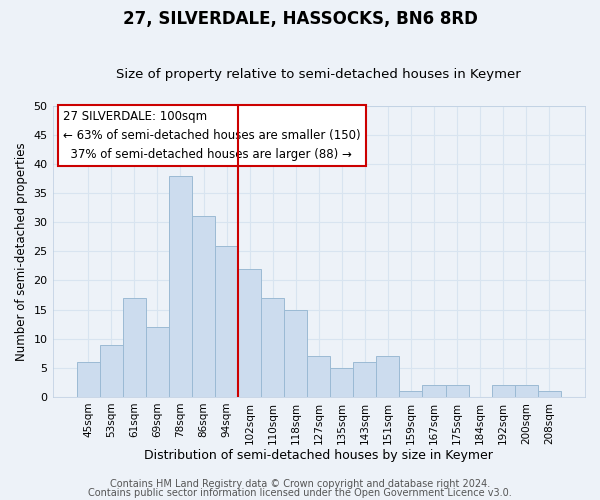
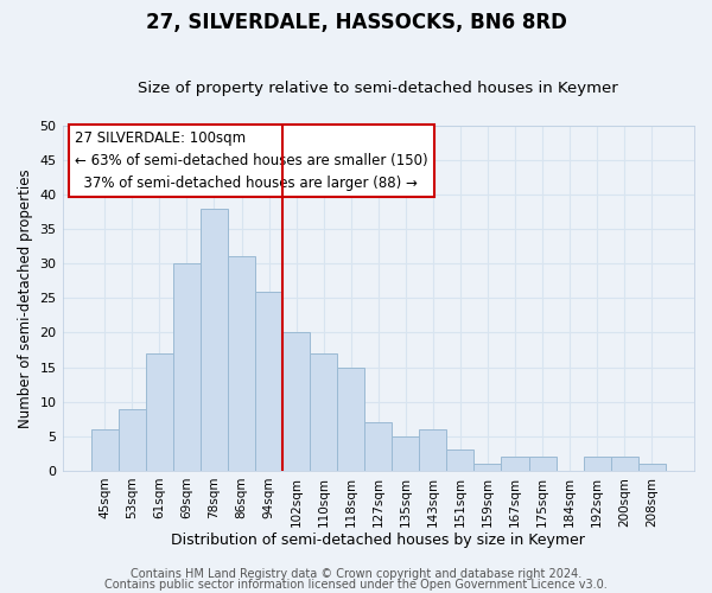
69sqm: 12 -> 30
102sqm: 22 -> 20
151sqm: 7 -> 3
